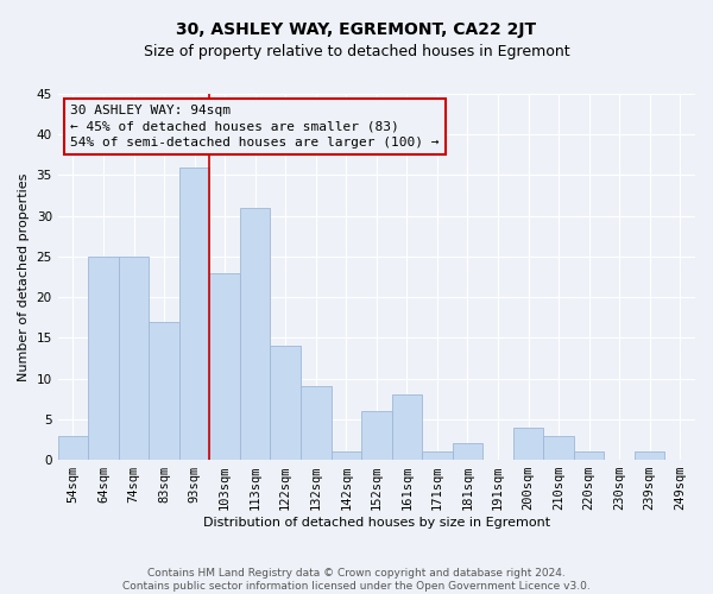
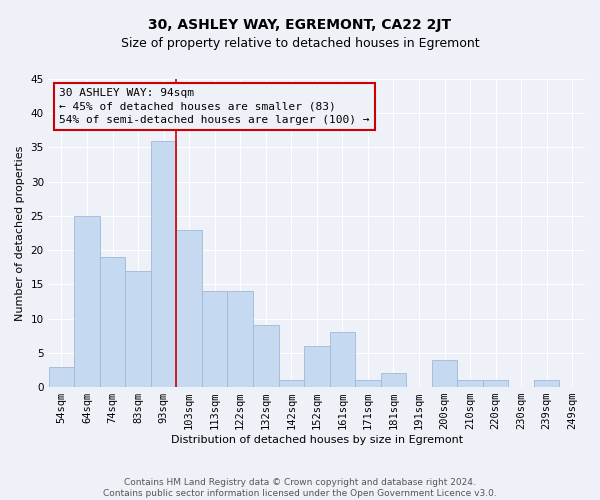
74sqm: 25 -> 19
113sqm: 31 -> 14
210sqm: 3 -> 1
